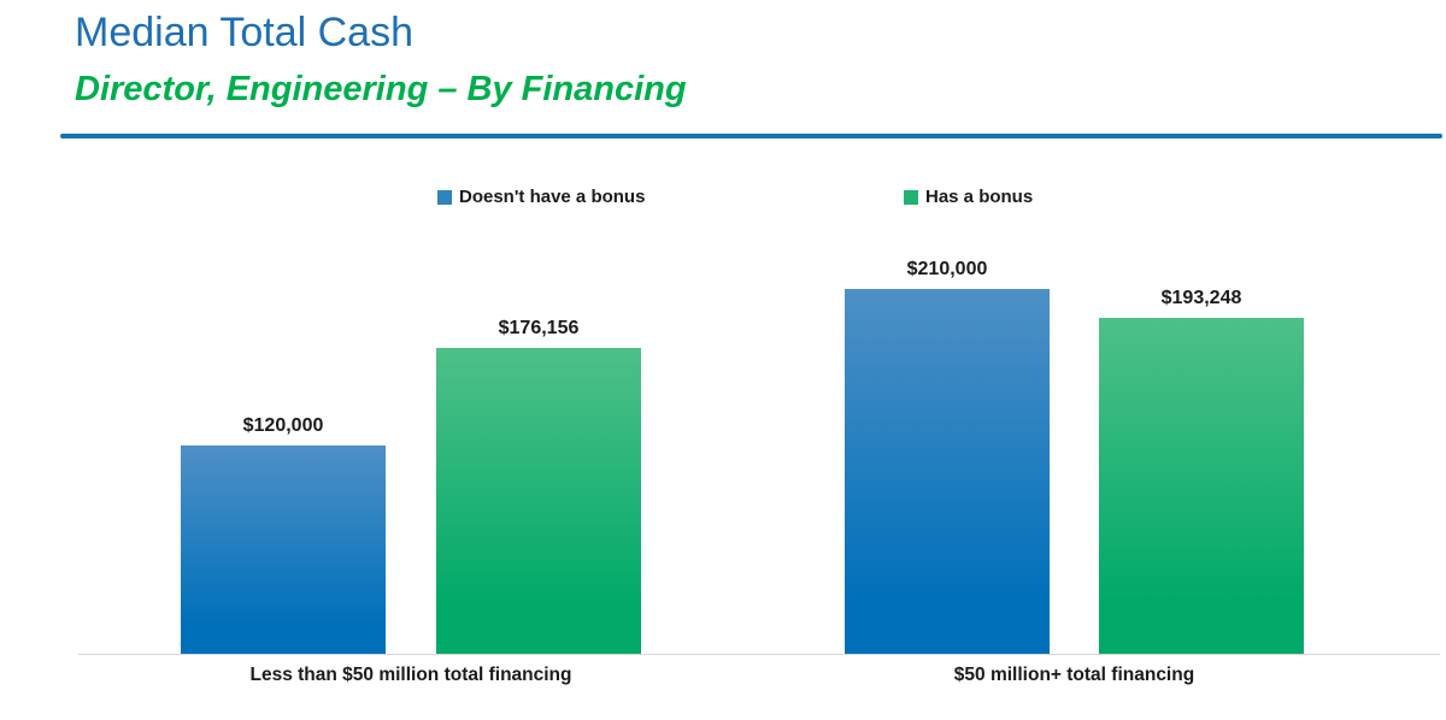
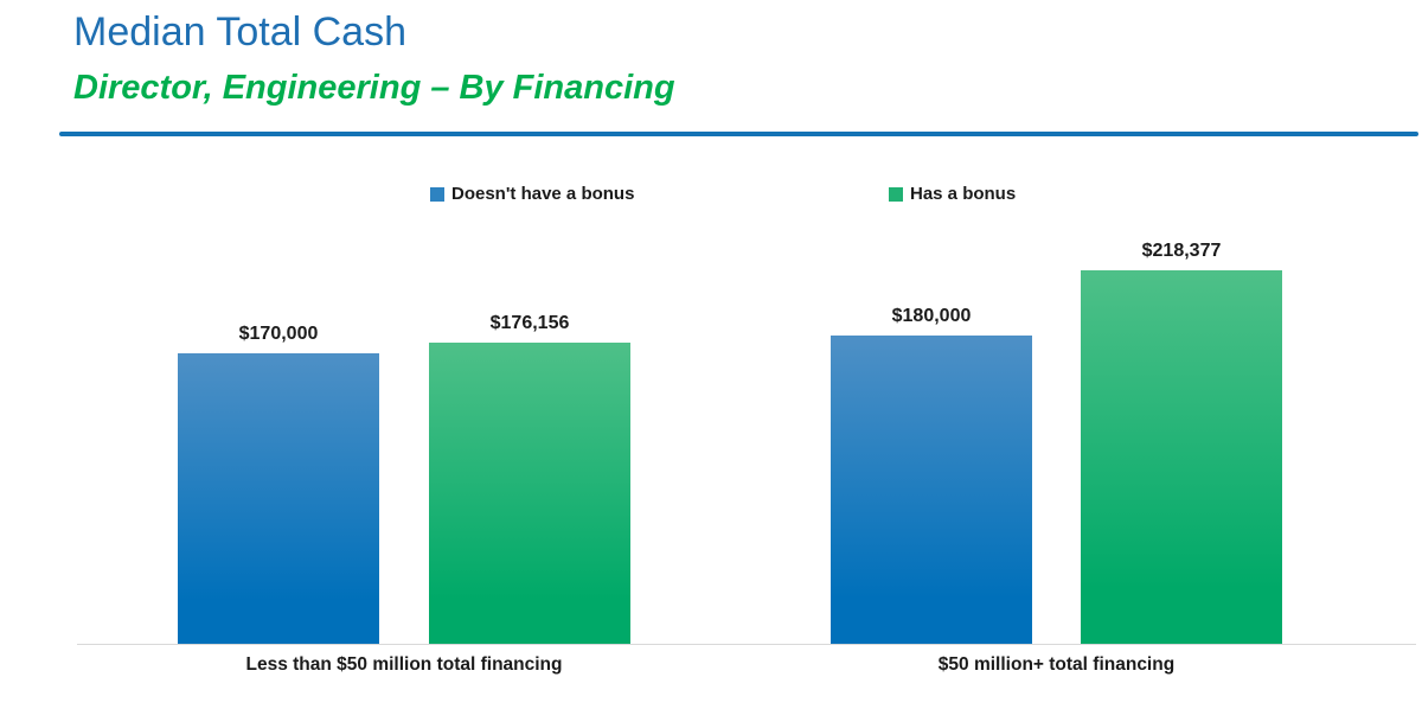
Doesn't have a bonus/Less than $50 million total financing: $120,000 -> $170,000
Doesn't have a bonus/$50 million+ total financing: $210,000 -> $180,000
Has a bonus/$50 million+ total financing: $193,248 -> $218,377
